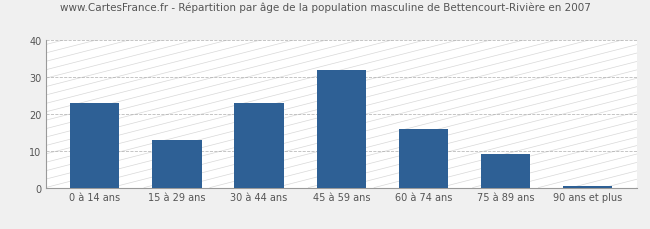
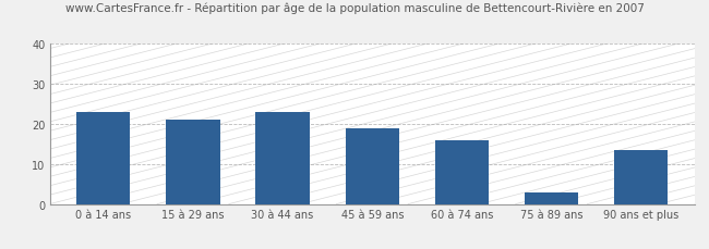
15 à 29 ans: 13.0 -> 21.0
45 à 59 ans: 32.0 -> 19.0
75 à 89 ans: 9.0 -> 3.0
90 ans et plus: 0.5 -> 13.5
